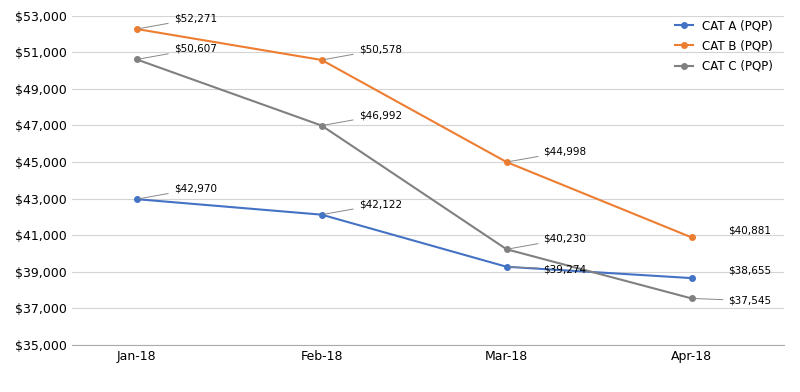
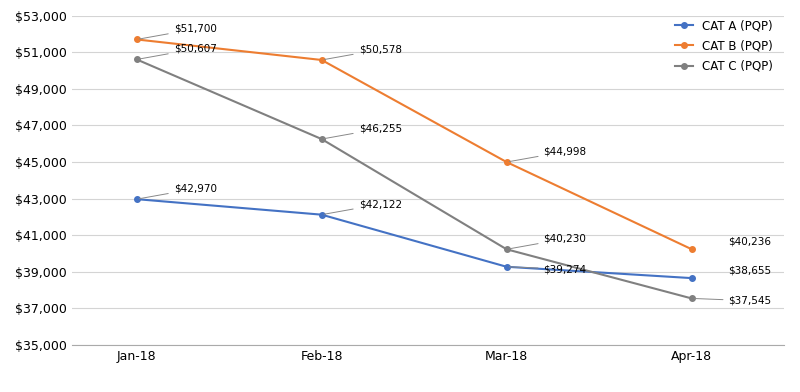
CAT B (PQP)/Jan-18: $52,271 -> $51,700
CAT C (PQP)/Feb-18: $46,992 -> $46,255
CAT B (PQP)/Apr-18: $40,881 -> $40,236
